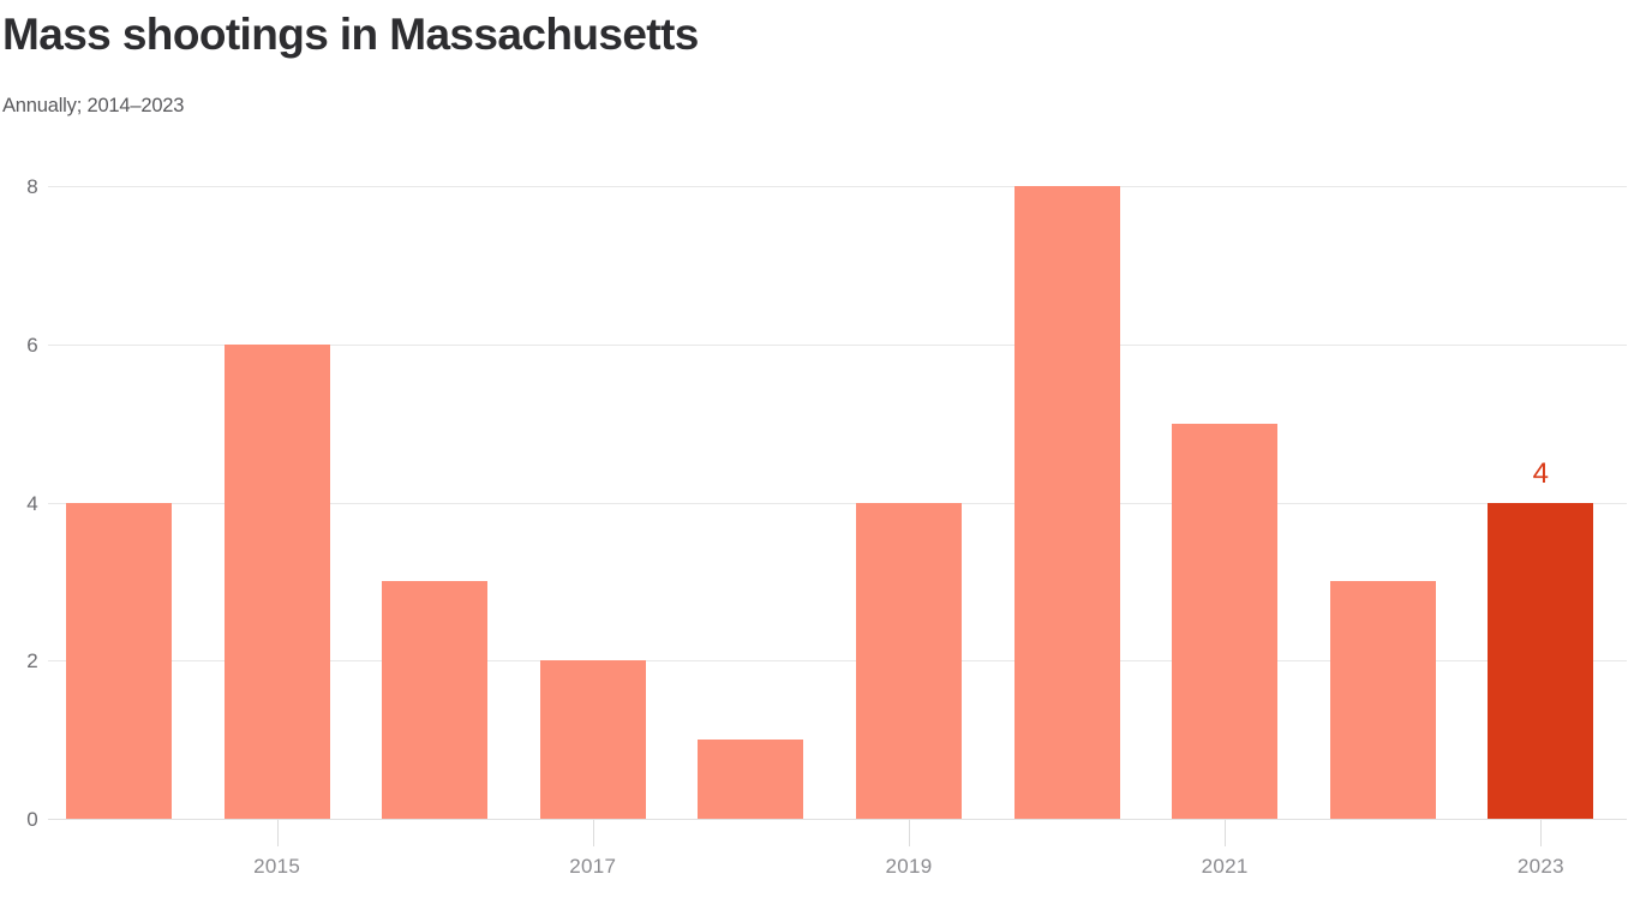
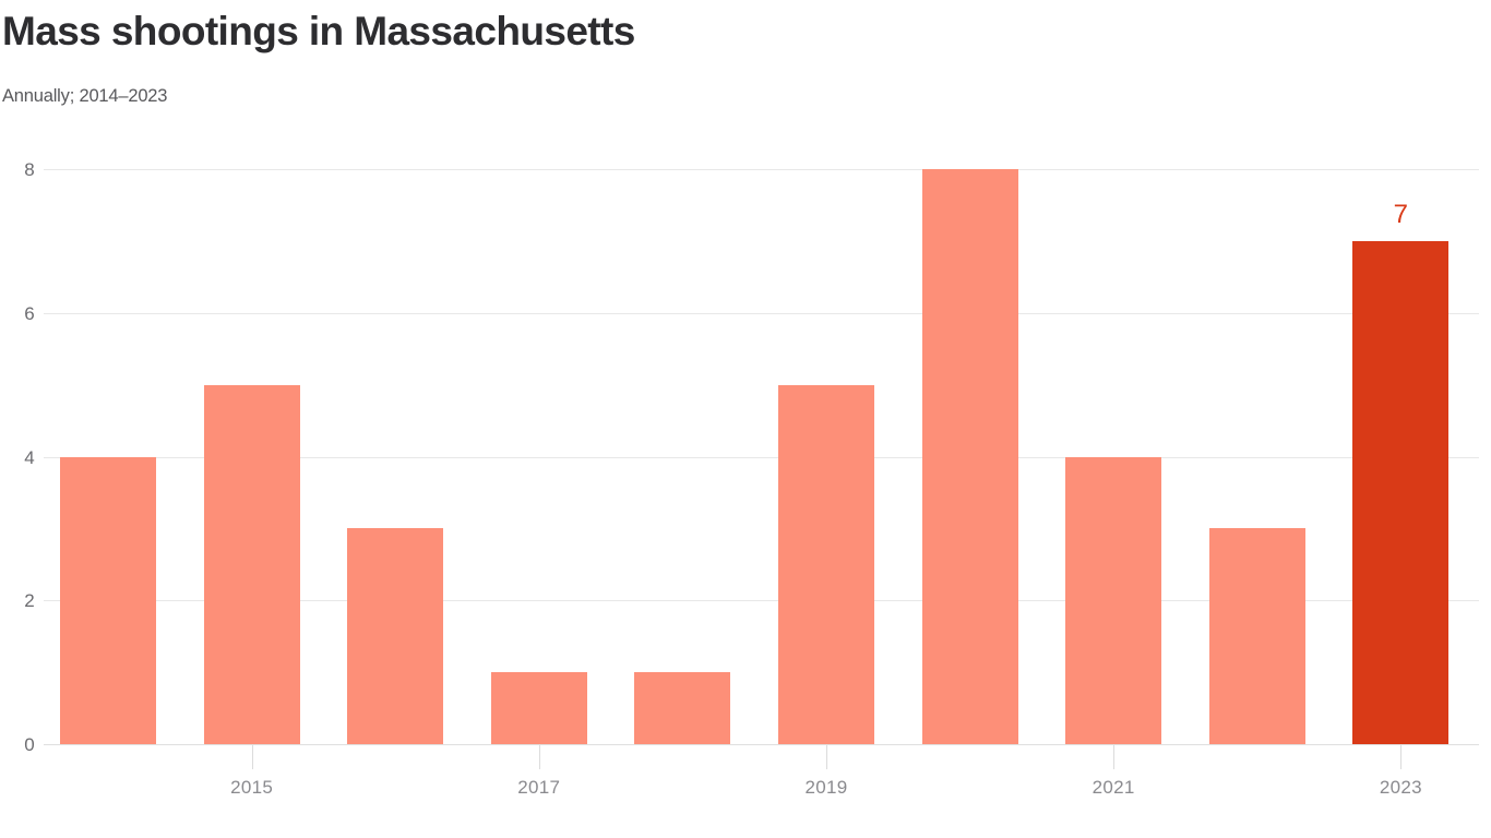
2015: 6 -> 5
2017: 2 -> 1
2019: 4 -> 5
2021: 5 -> 4
2023: 4 -> 7
